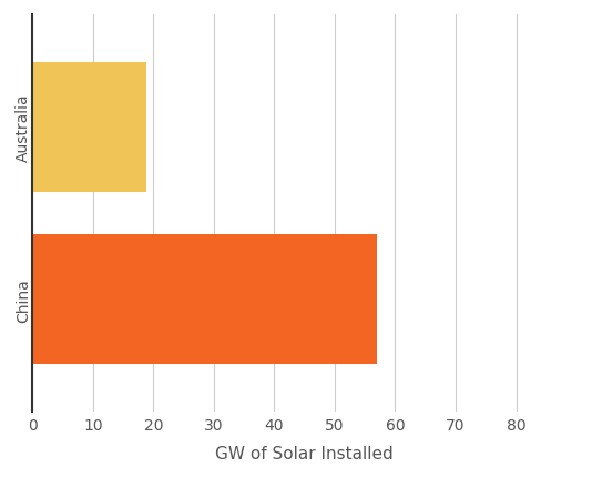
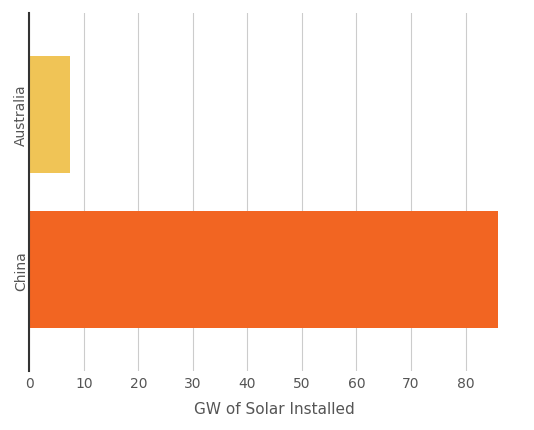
Australia: 18.8 -> 7.5
China: 57.0 -> 86.0
